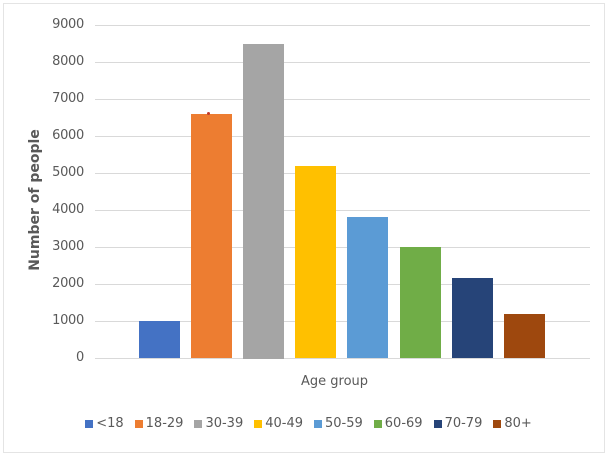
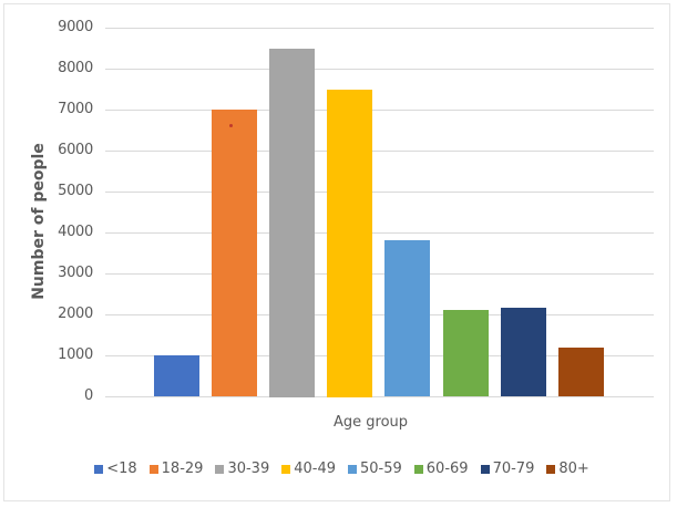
18-29: 6600 -> 7000
40-49: 5200 -> 7500
60-69: 3000 -> 2100
